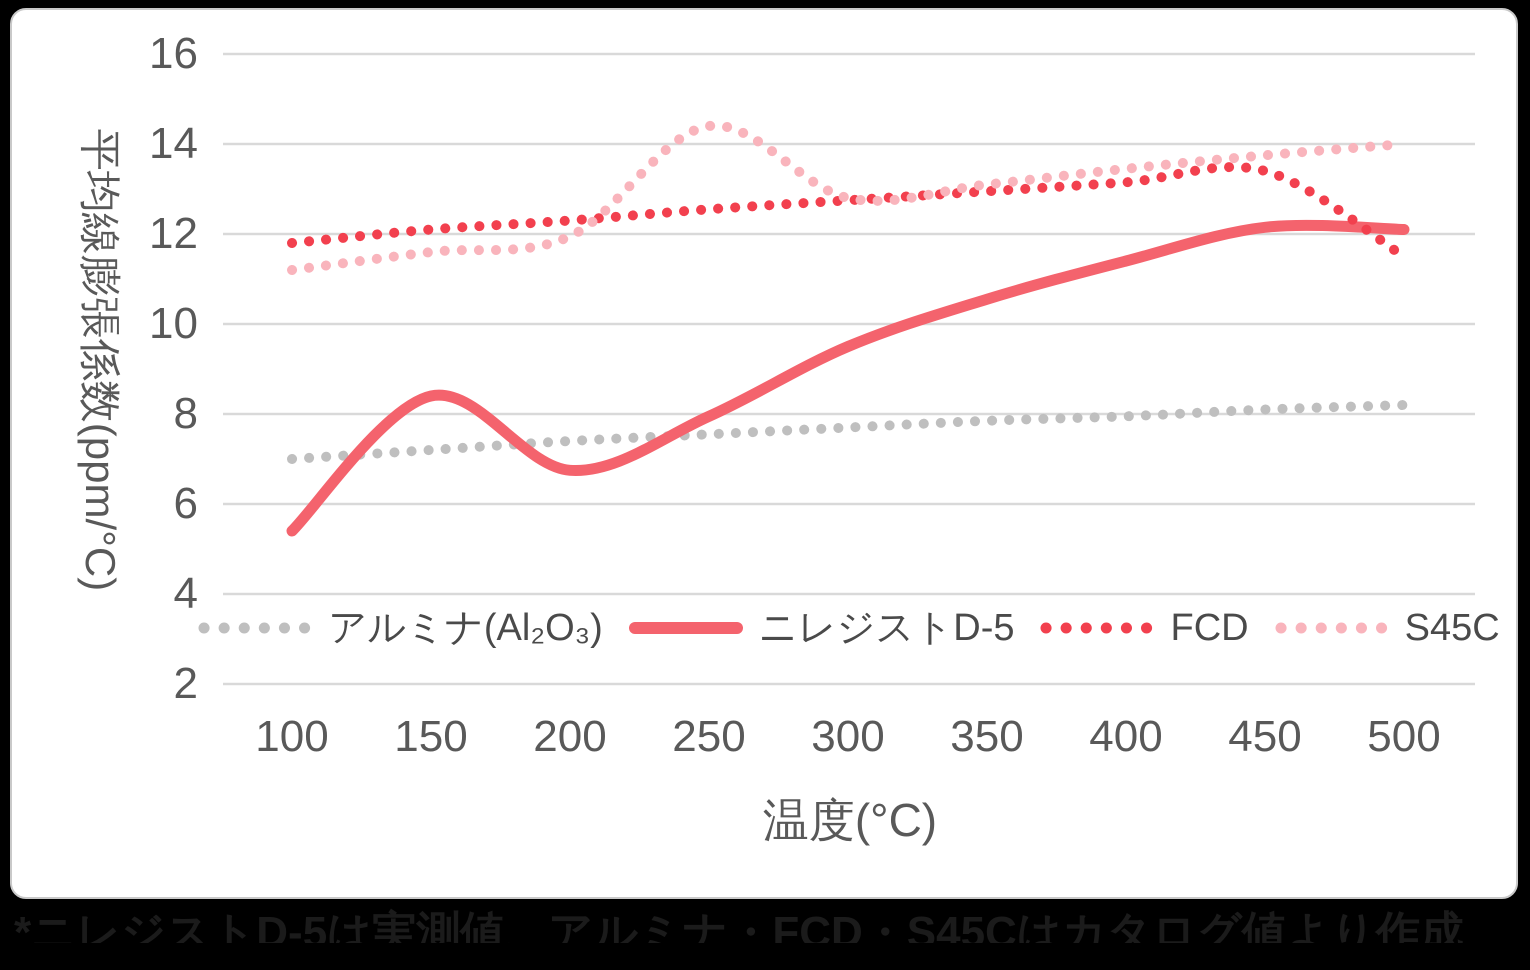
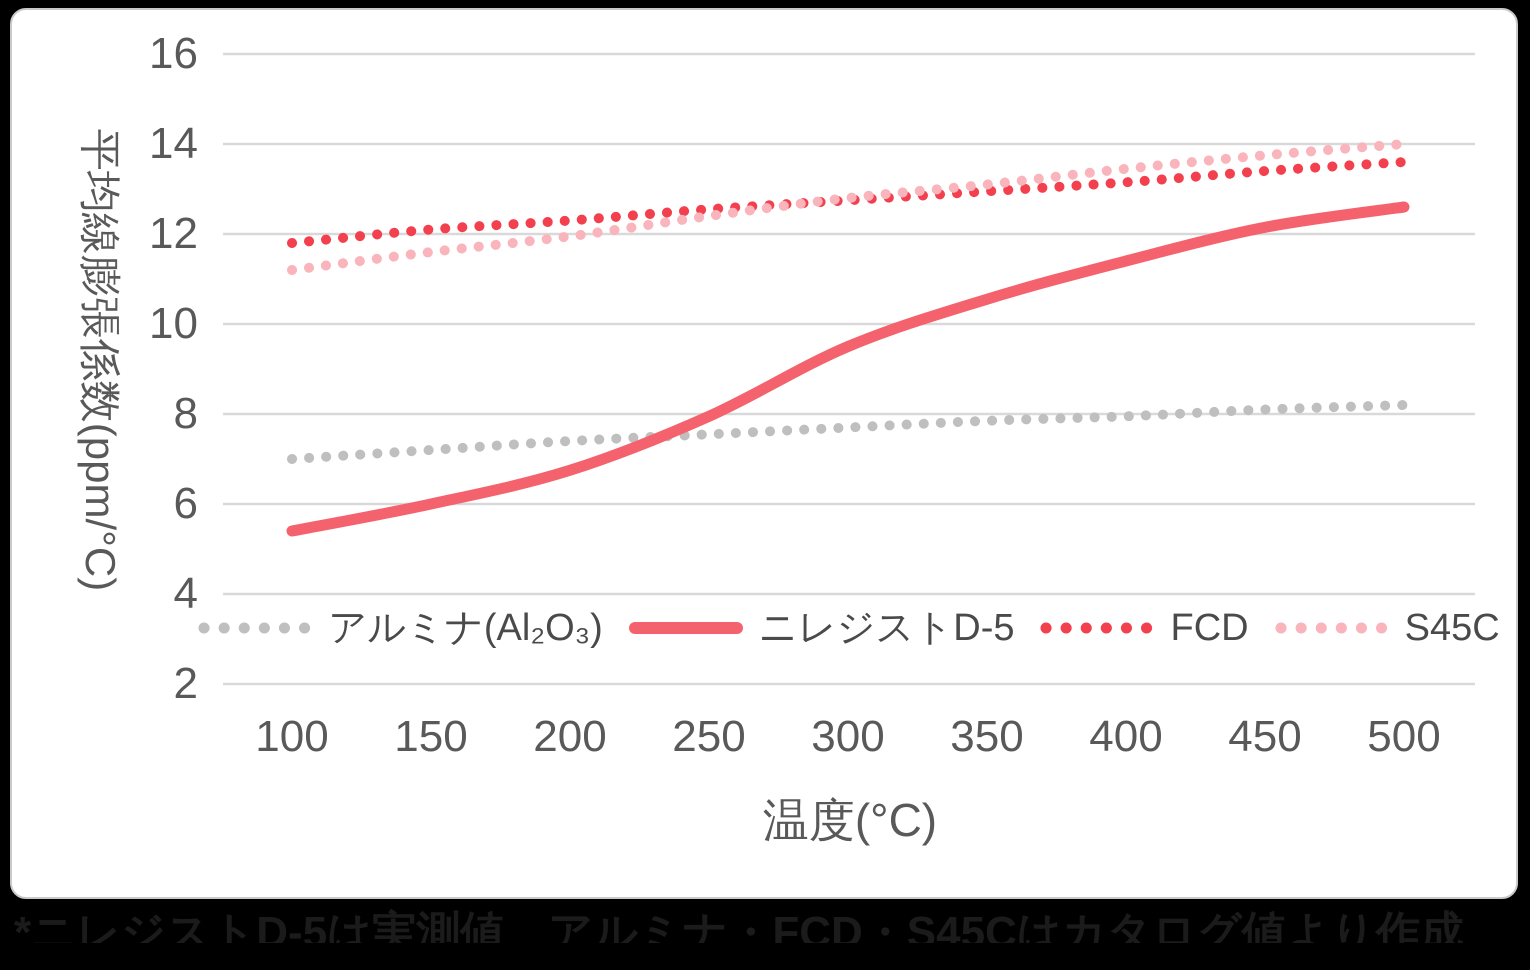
ニレジストD-5/150: 8.4 -> 6.0
S45C/250: 14.4 -> 12.4
ニレジストD-5/500: 12.1 -> 12.6
FCD/500: 11.5 -> 13.6
